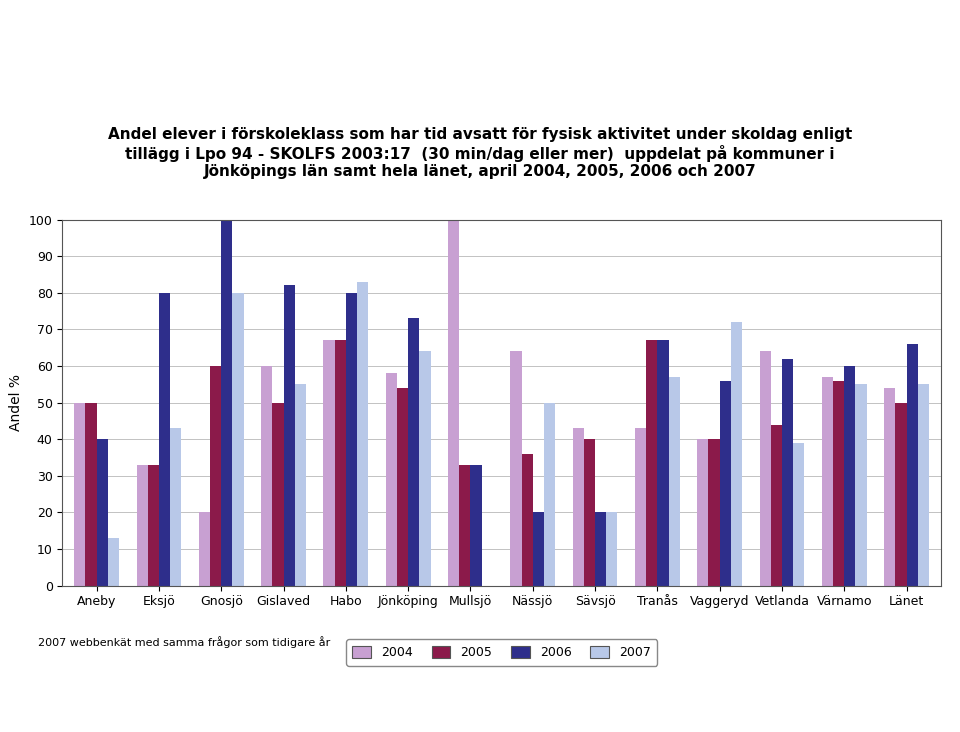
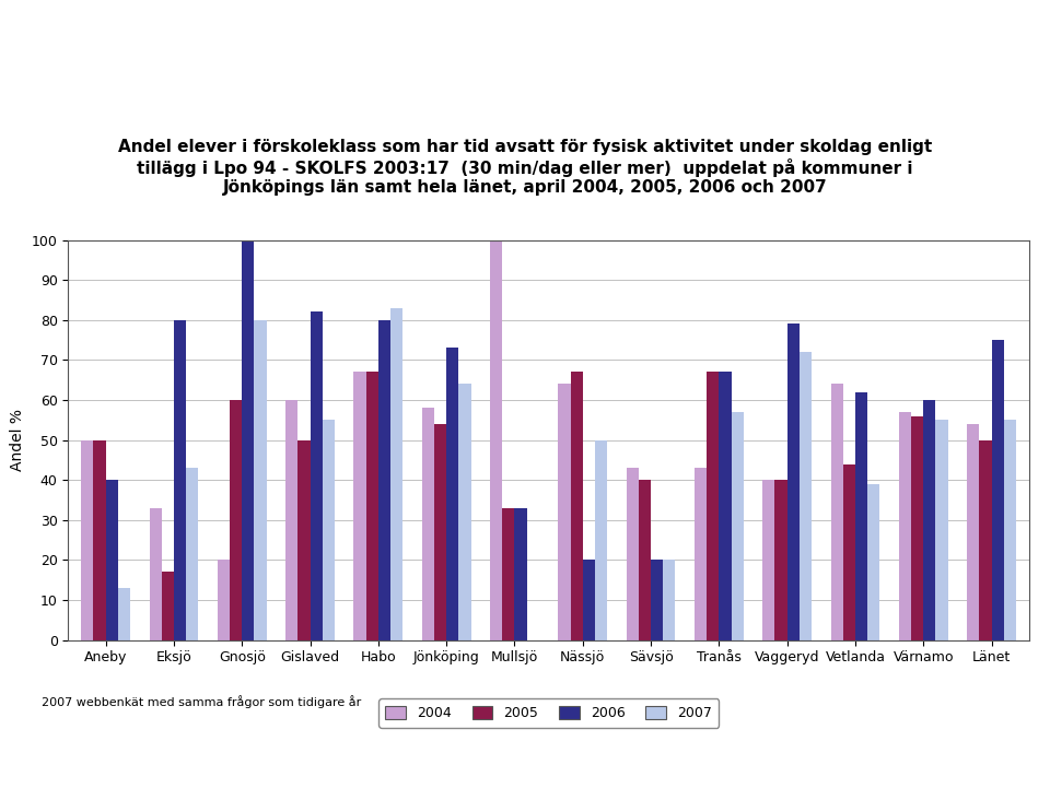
2005/Eksjö: 33 -> 17
2005/Nässjö: 36 -> 67
2006/Vaggeryd: 56 -> 79
2006/Länet: 66 -> 75
